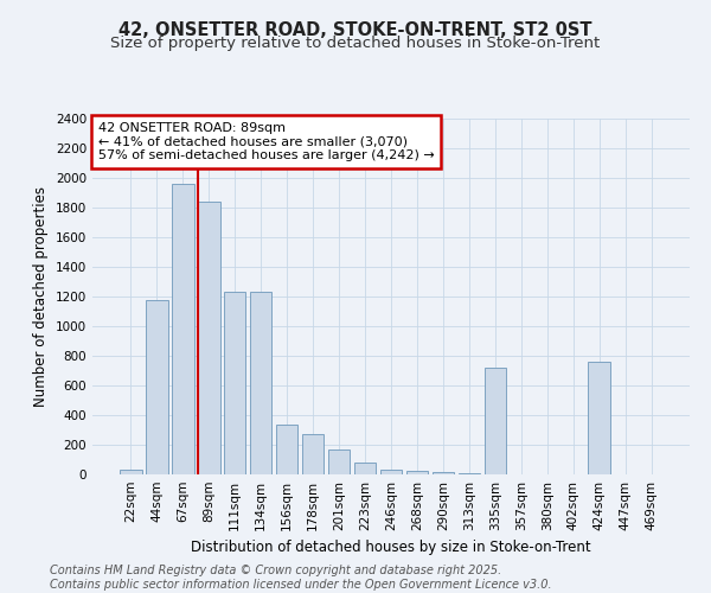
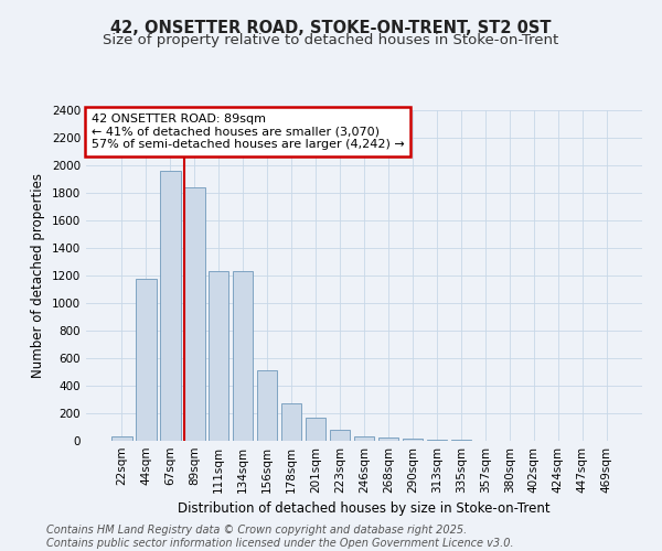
156sqm: 340 -> 510
335sqm: 720 -> 10
424sqm: 760 -> 0
